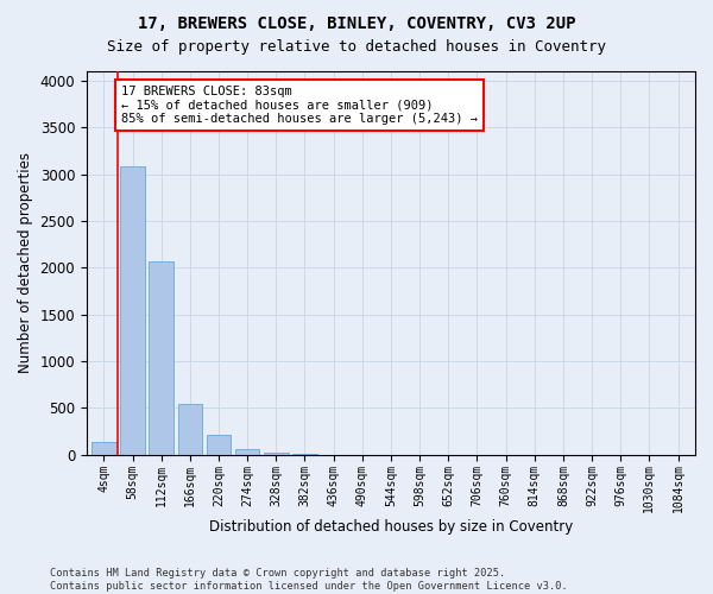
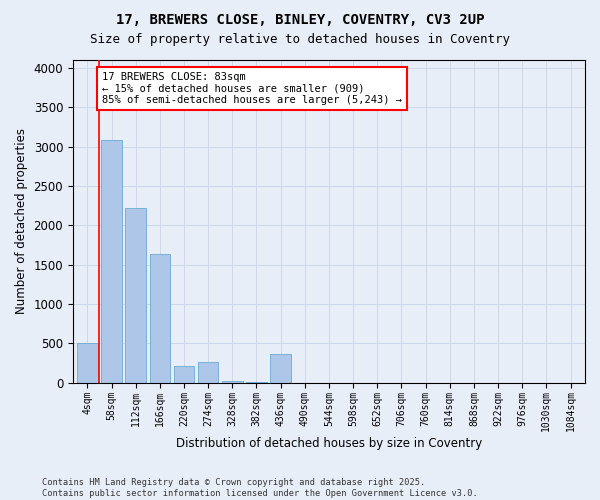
4sqm: 140 -> 500
112sqm: 2070 -> 2220
166sqm: 540 -> 1640
274sqm: 60 -> 260
436sqm: 0 -> 360
